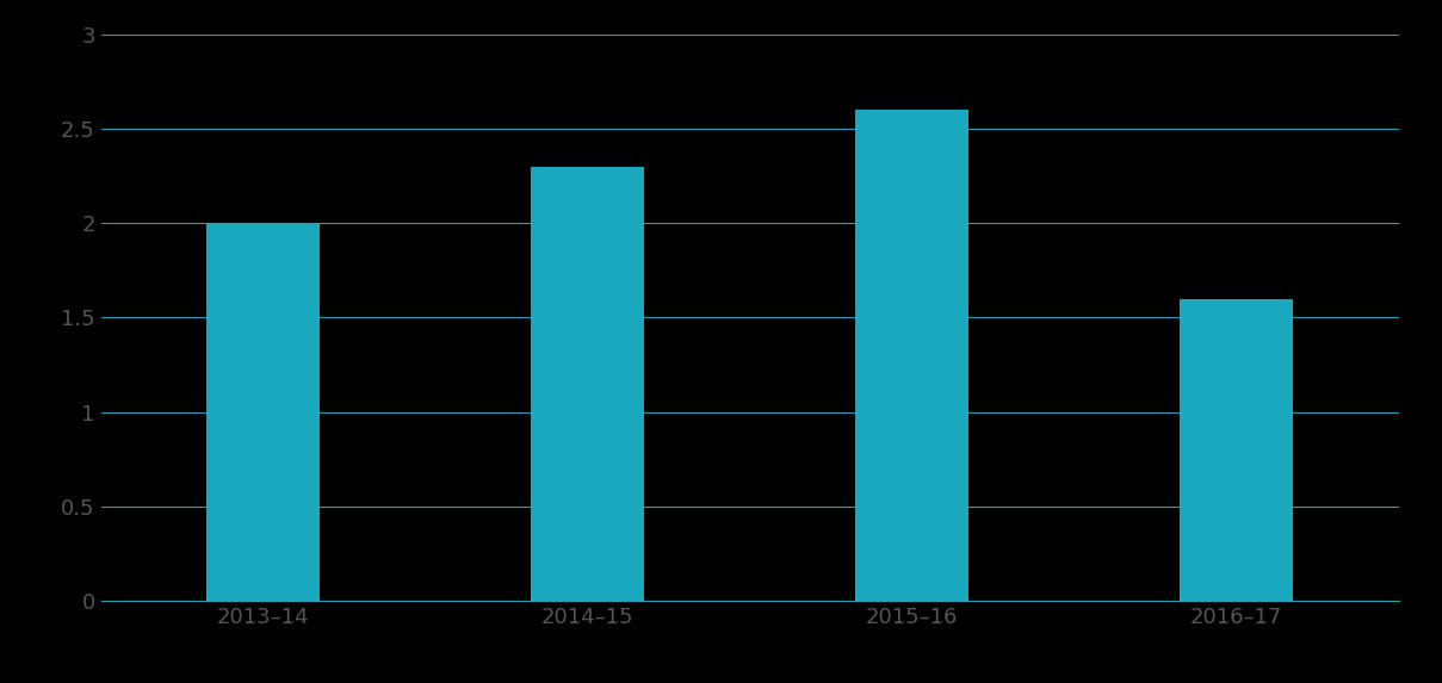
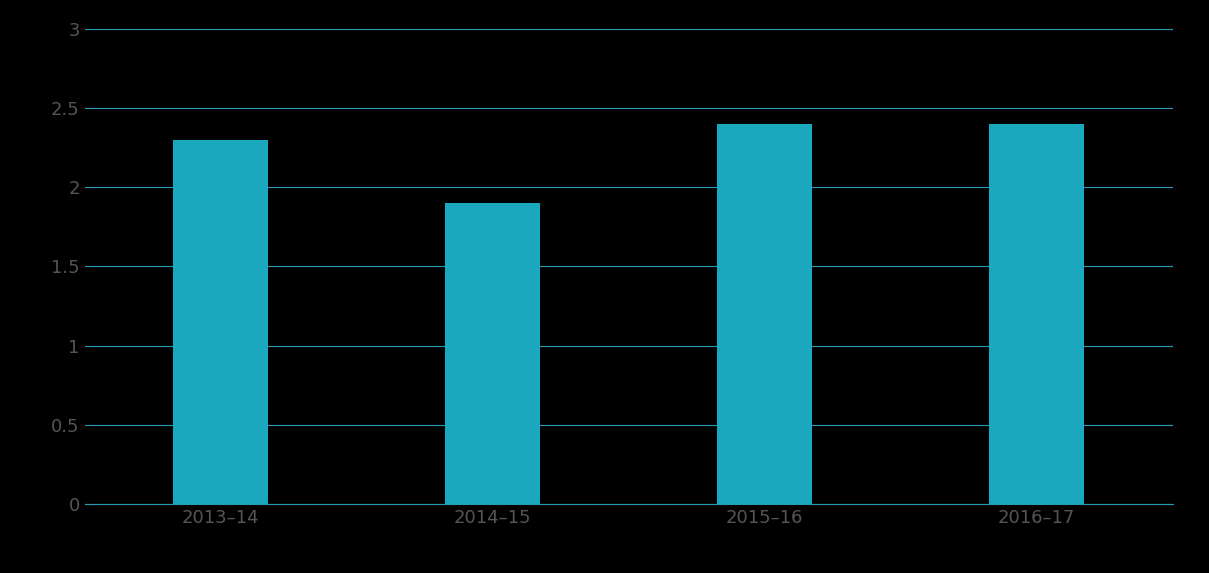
2013–14: 2.0 -> 2.3
2014–15: 2.3 -> 1.9
2015–16: 2.6 -> 2.4
2016–17: 1.6 -> 2.4
